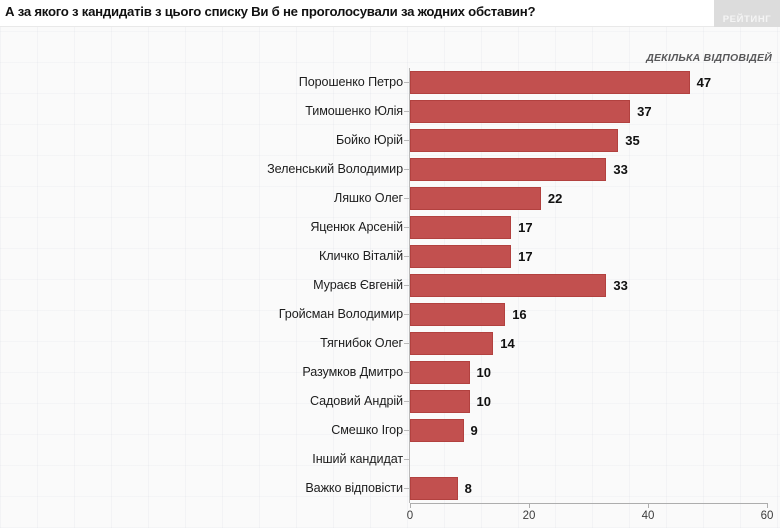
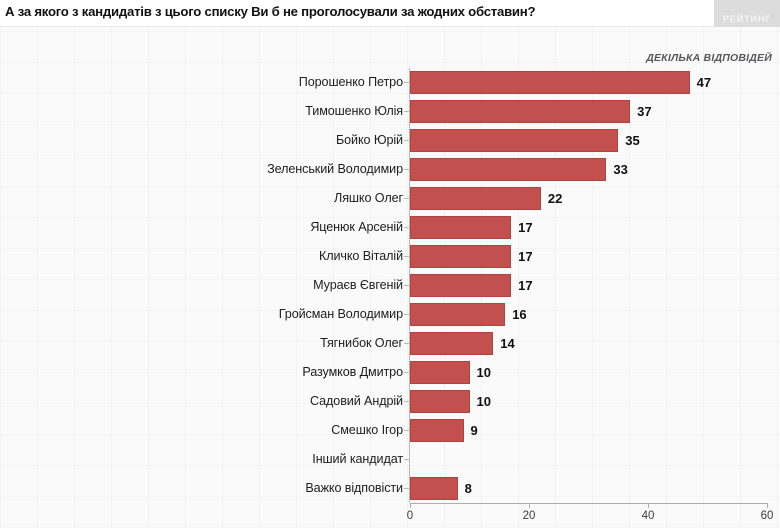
Мураєв Євгеній: 33 -> 17
